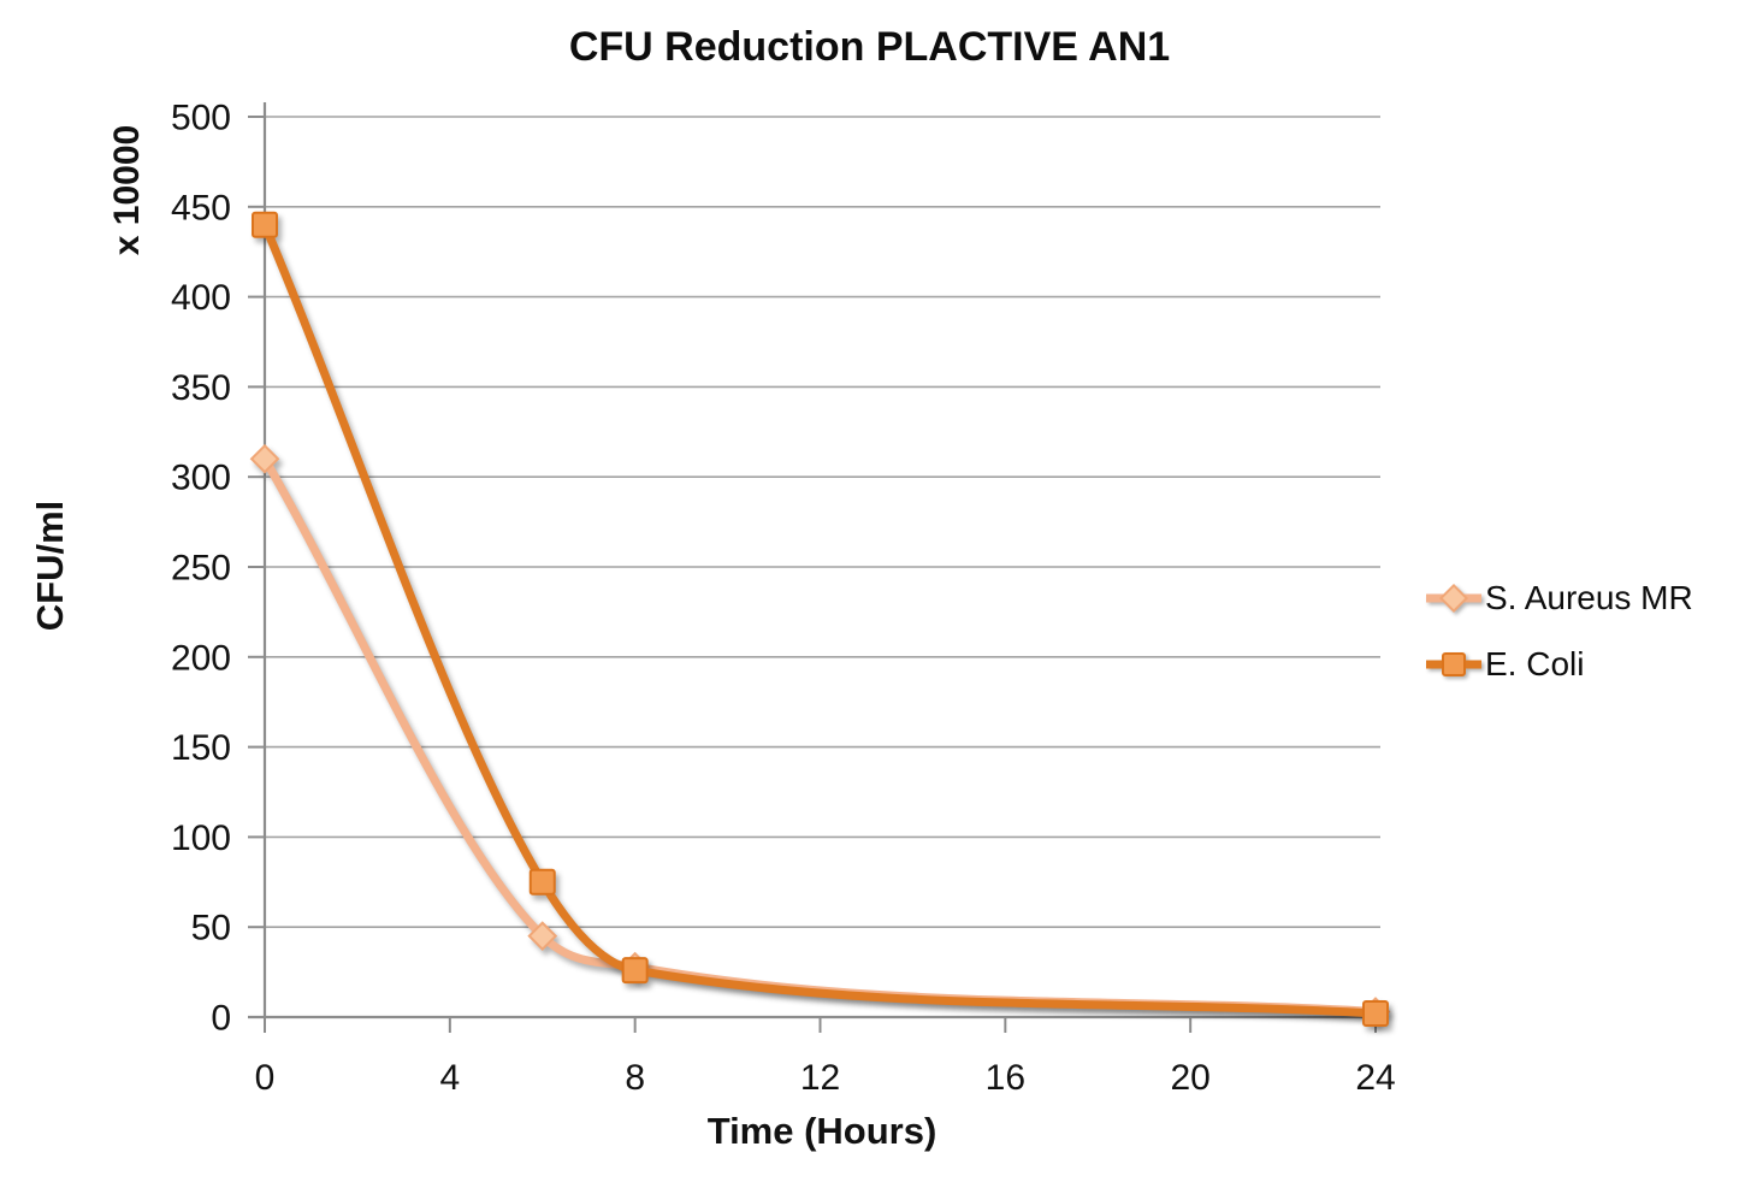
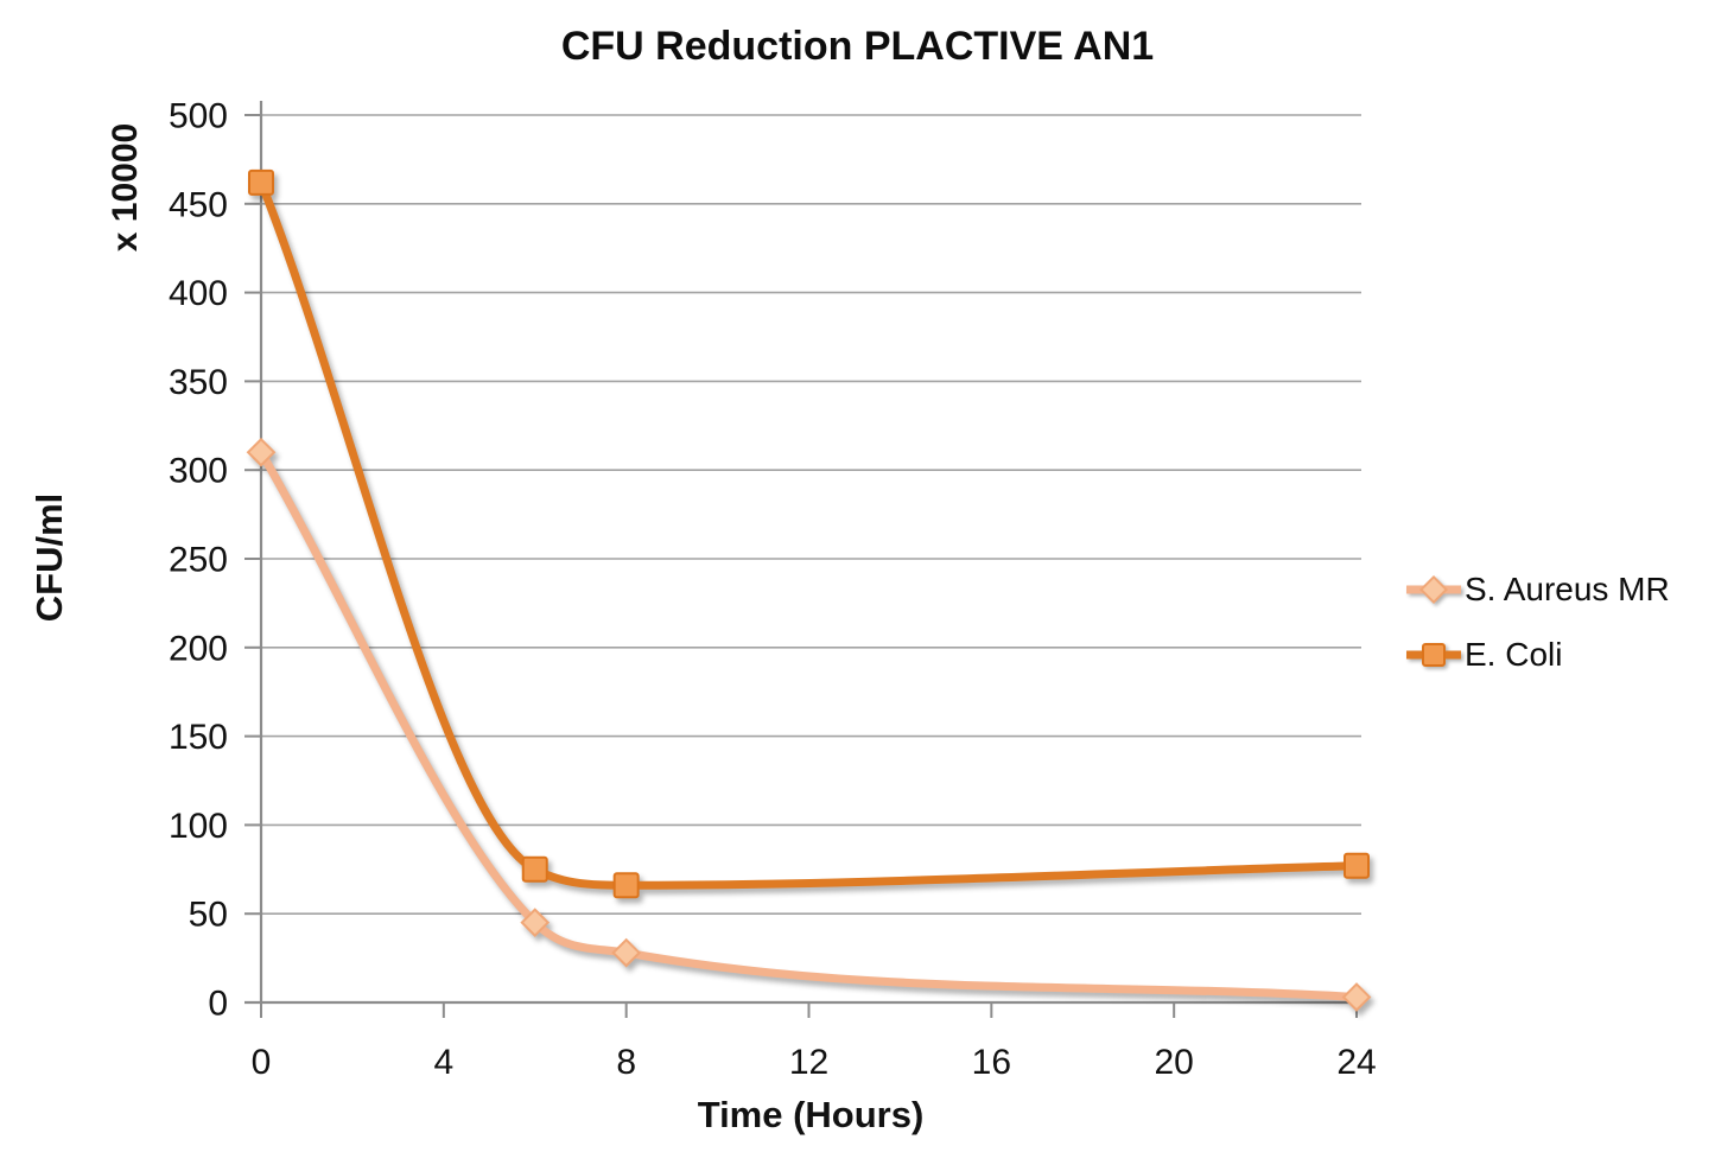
E. Coli/0: 440 -> 462
E. Coli/8: 26 -> 66
E. Coli/24: 2 -> 77
